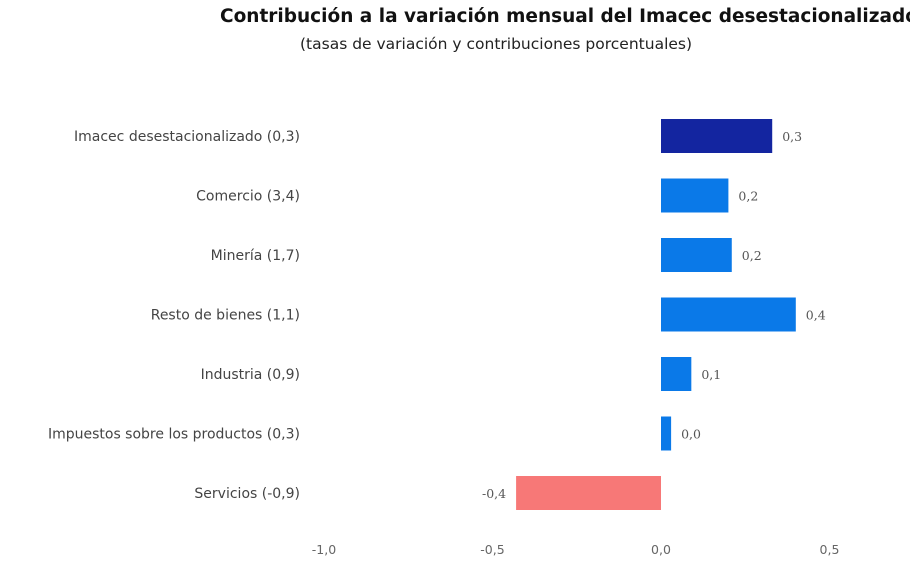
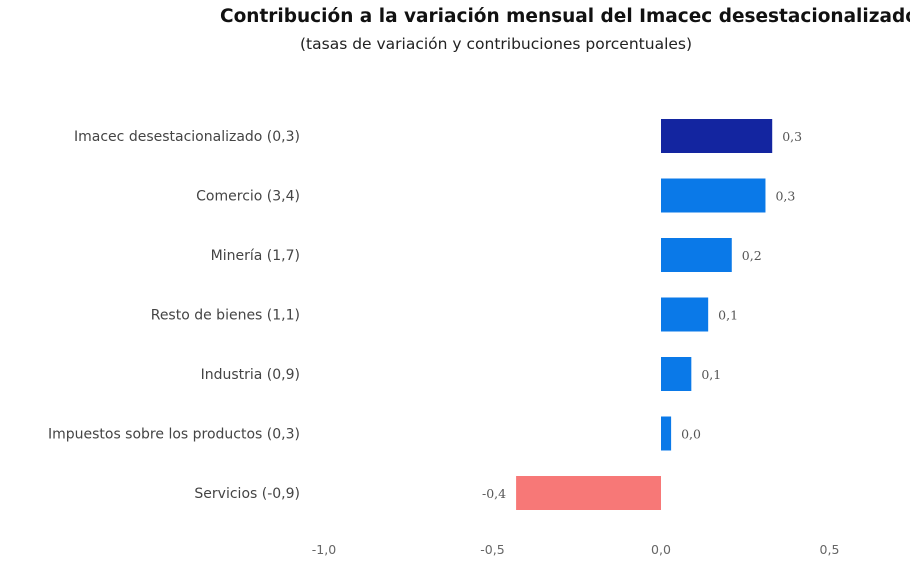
Comercio (3,4): 0,2 -> 0,3
Resto de bienes (1,1): 0,4 -> 0,1
